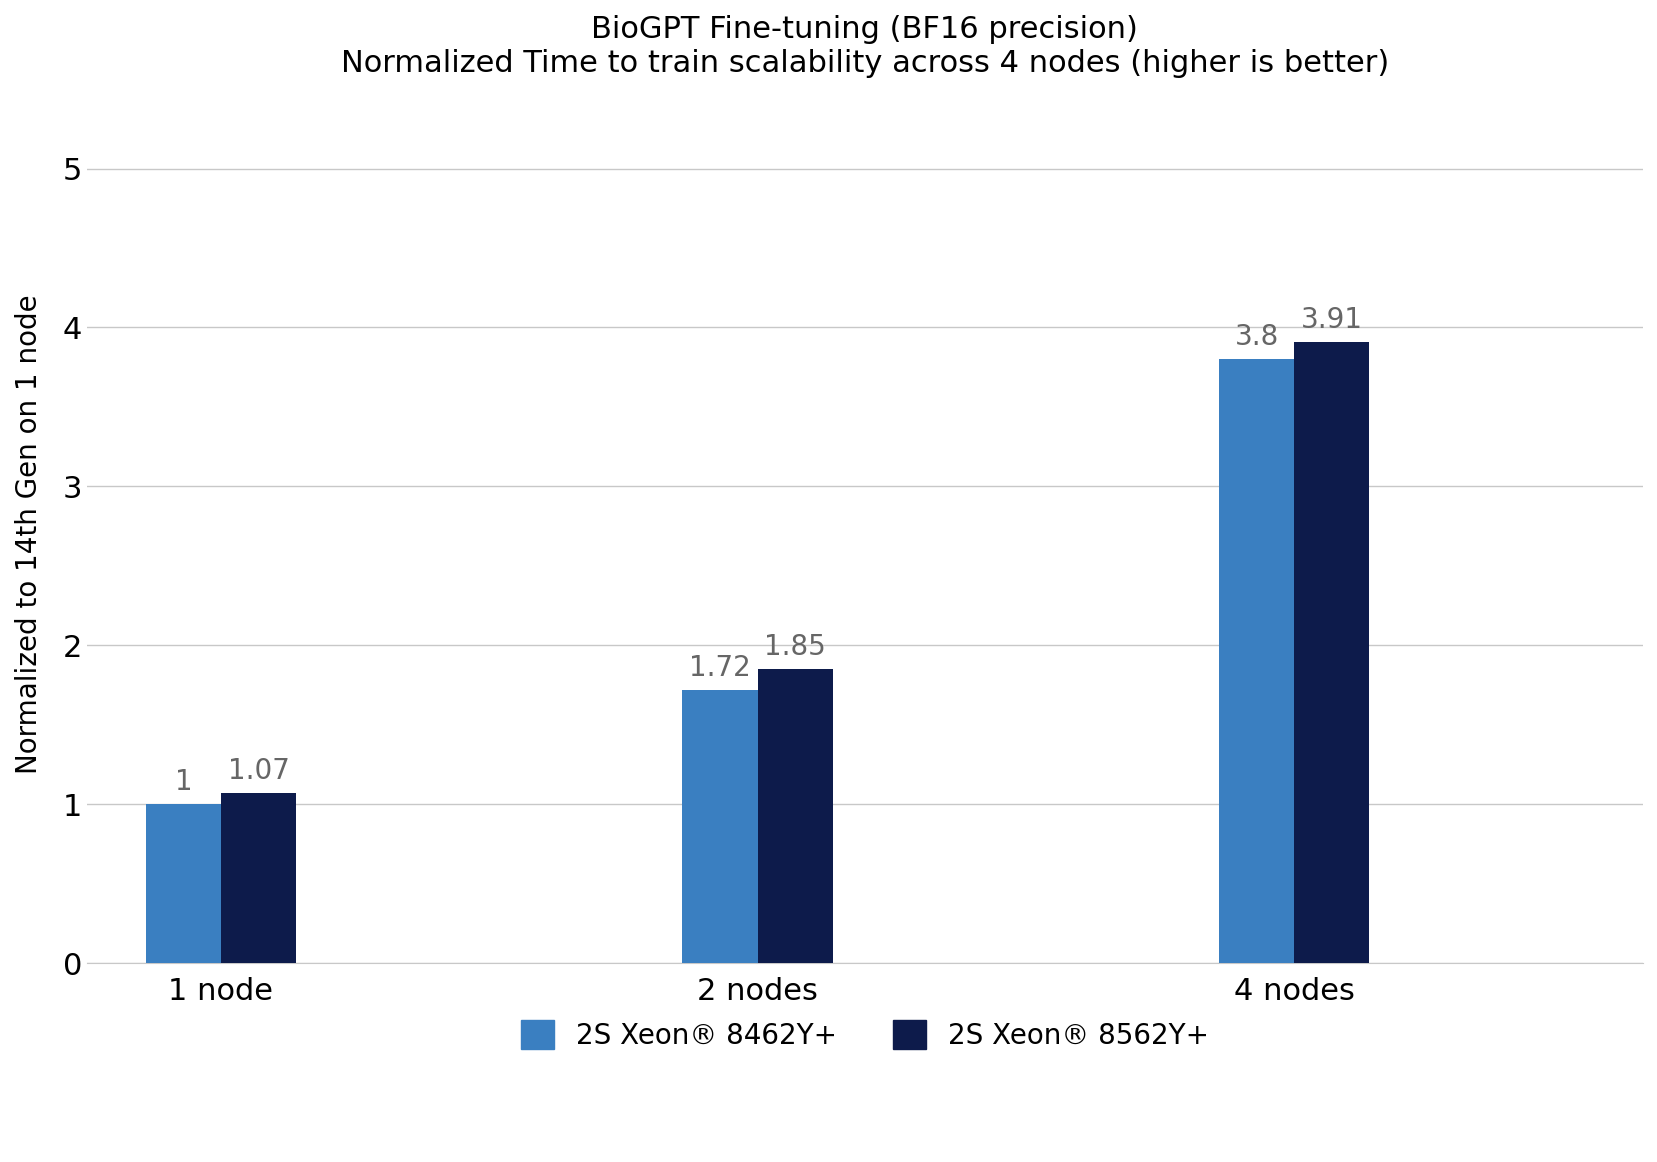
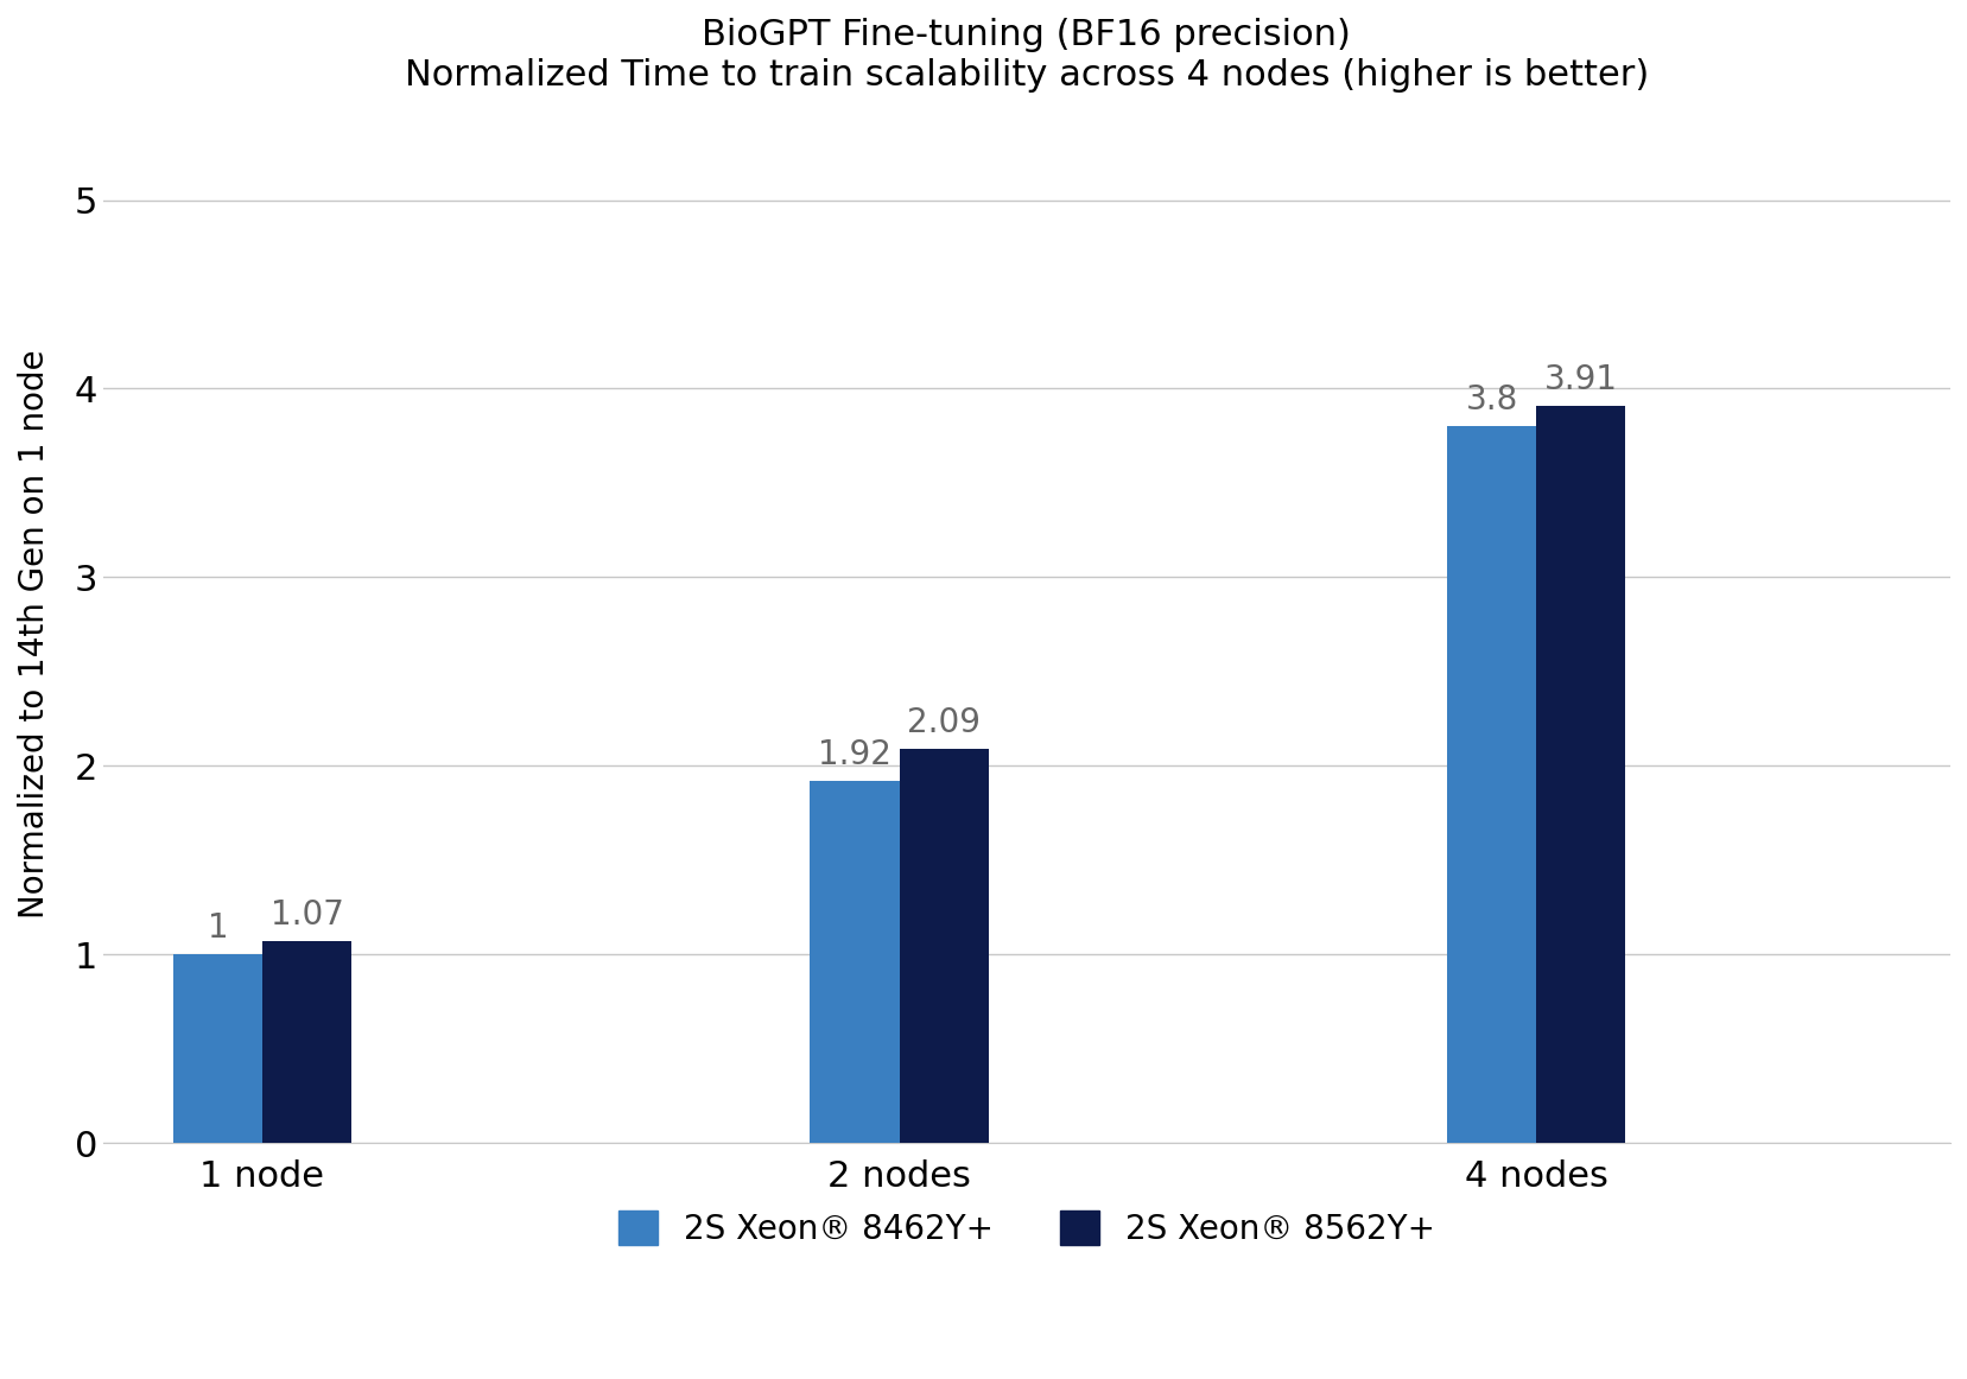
2S Xeon® 8462Y+/2 nodes: 1.72 -> 1.92
2S Xeon® 8562Y+/2 nodes: 1.85 -> 2.09
